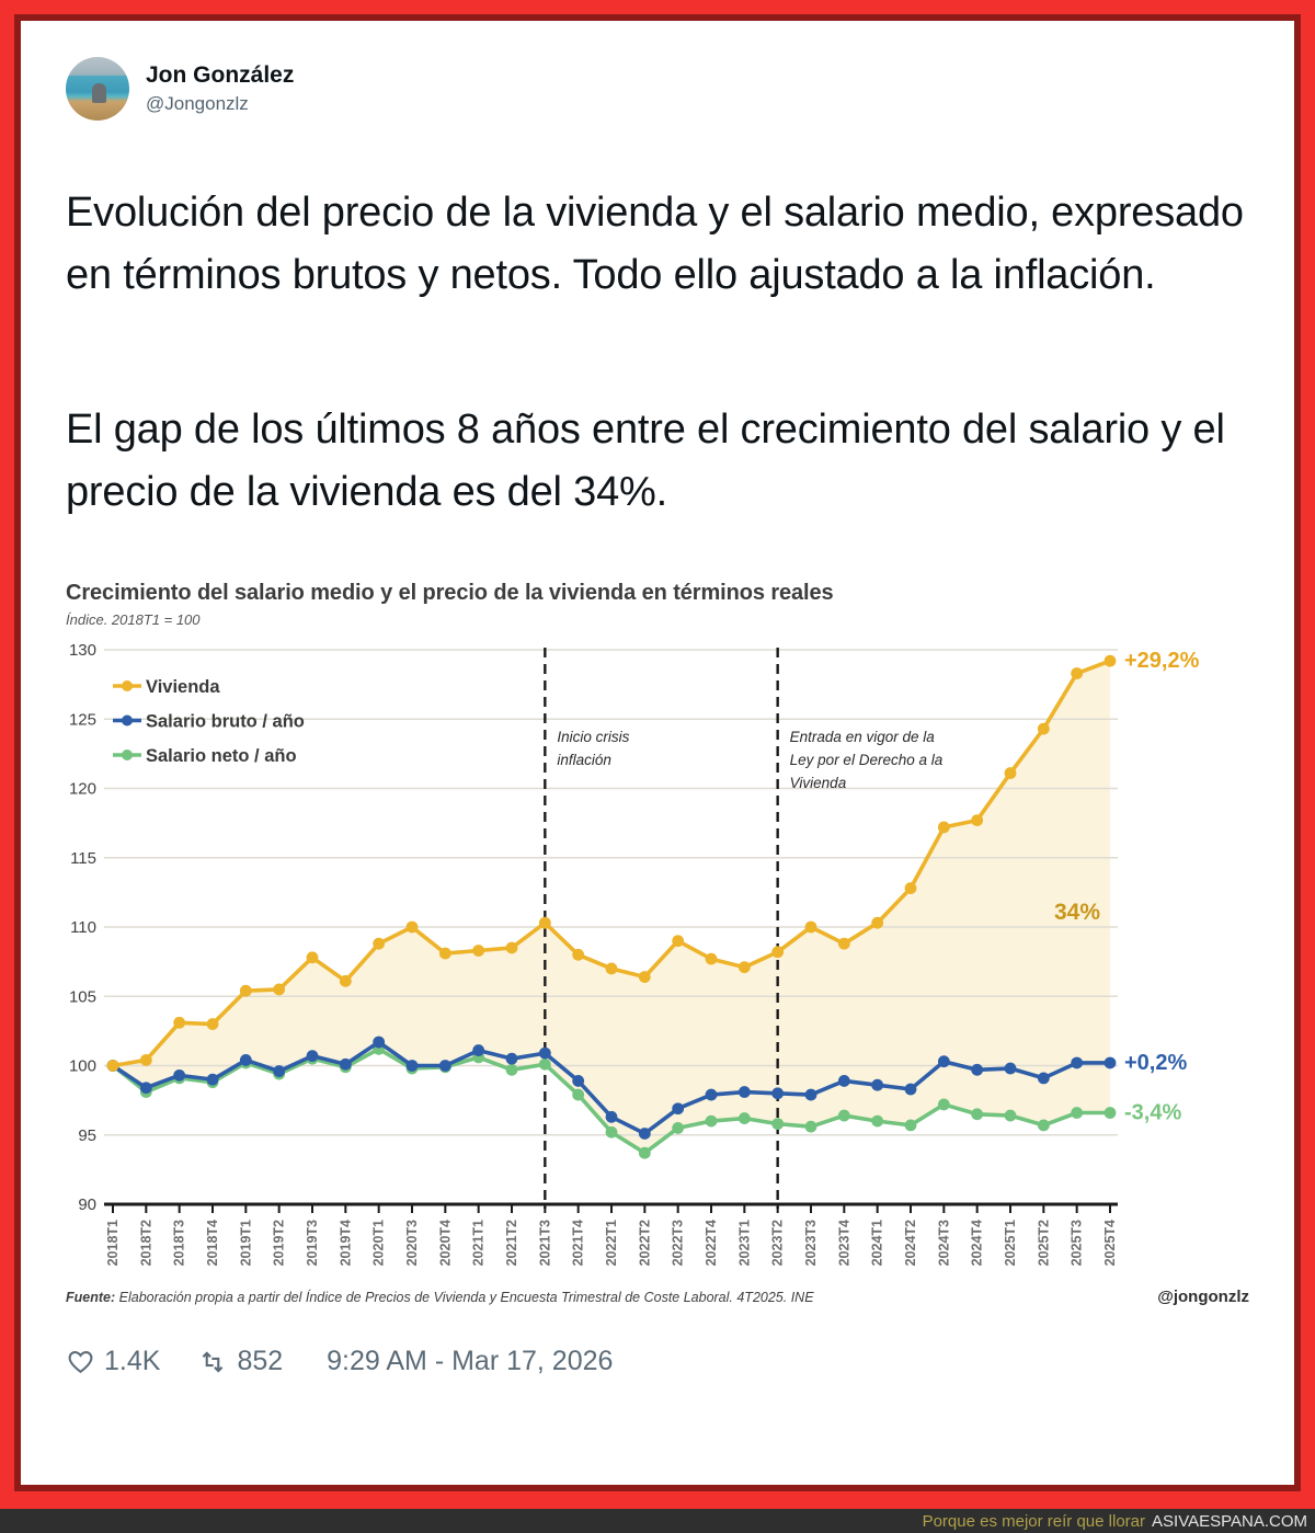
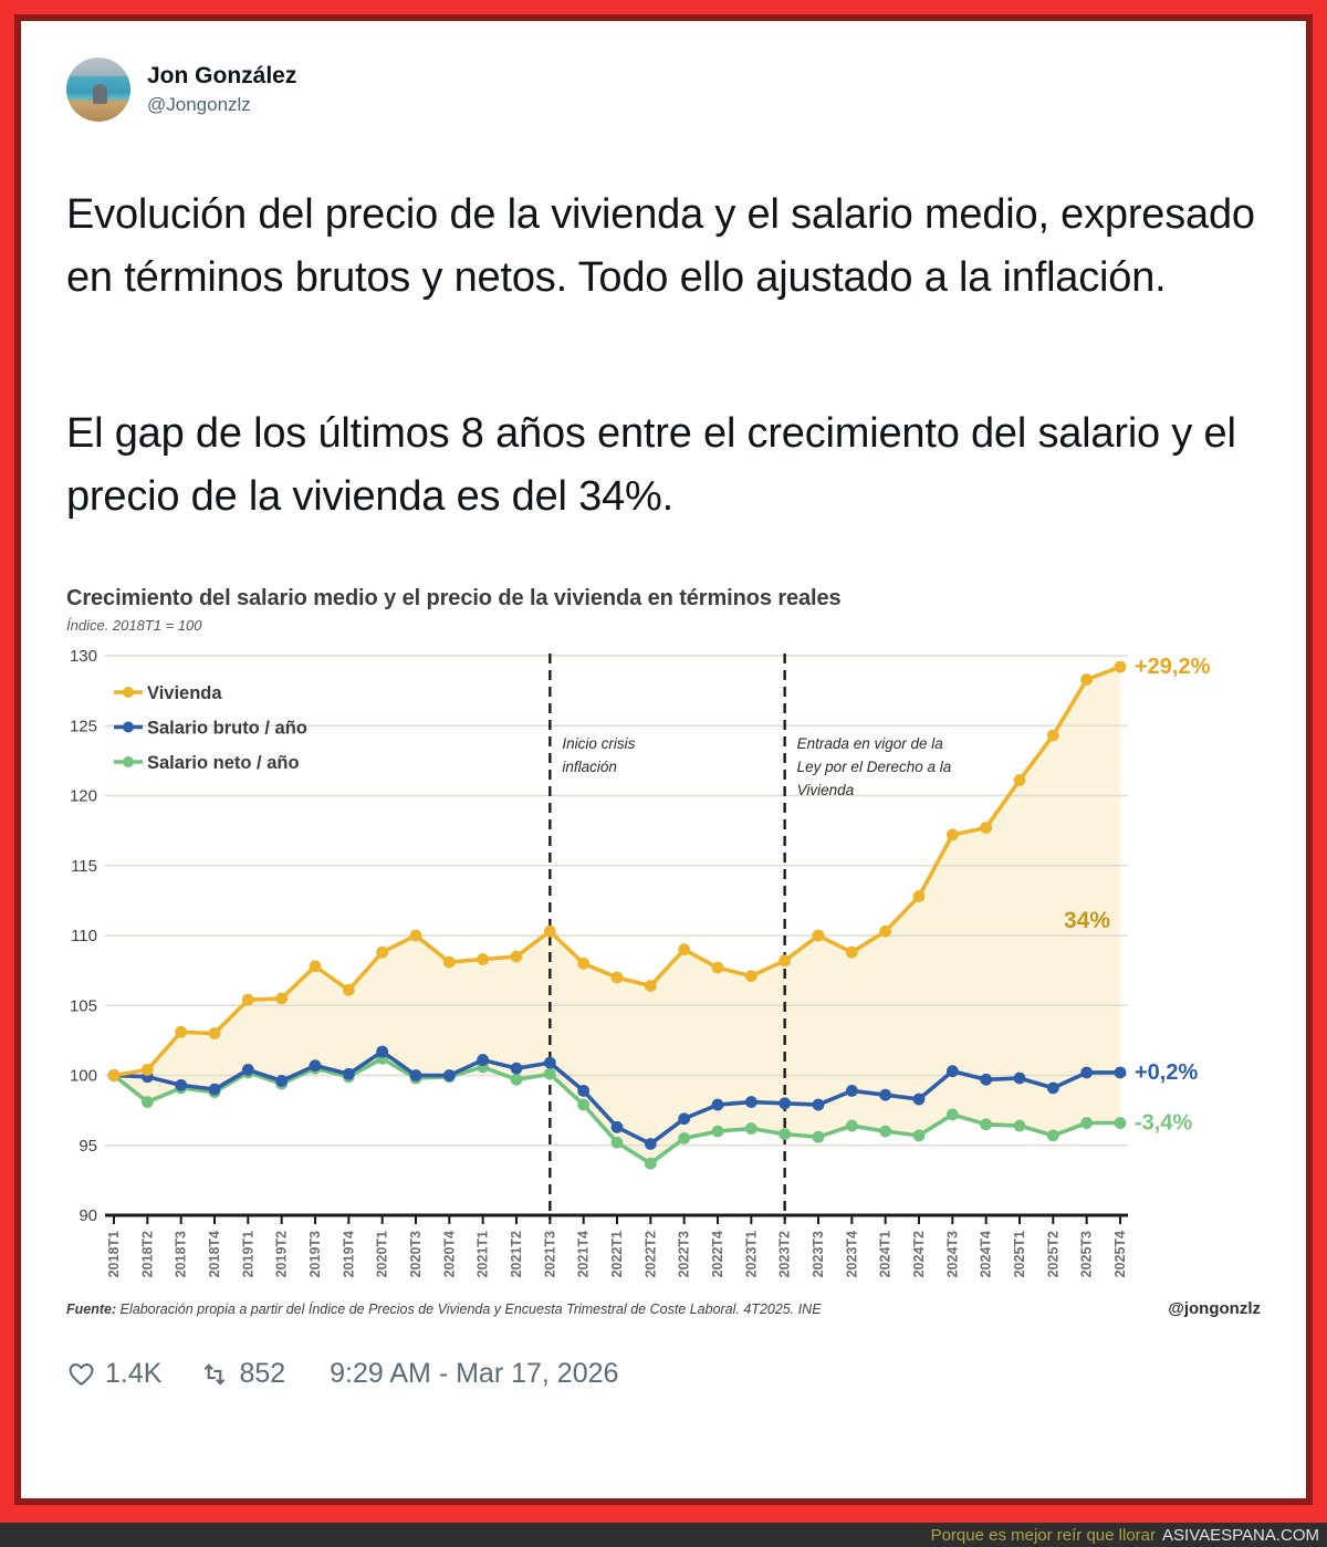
Salario bruto / año/2018T2: 98.4 -> 99.9
